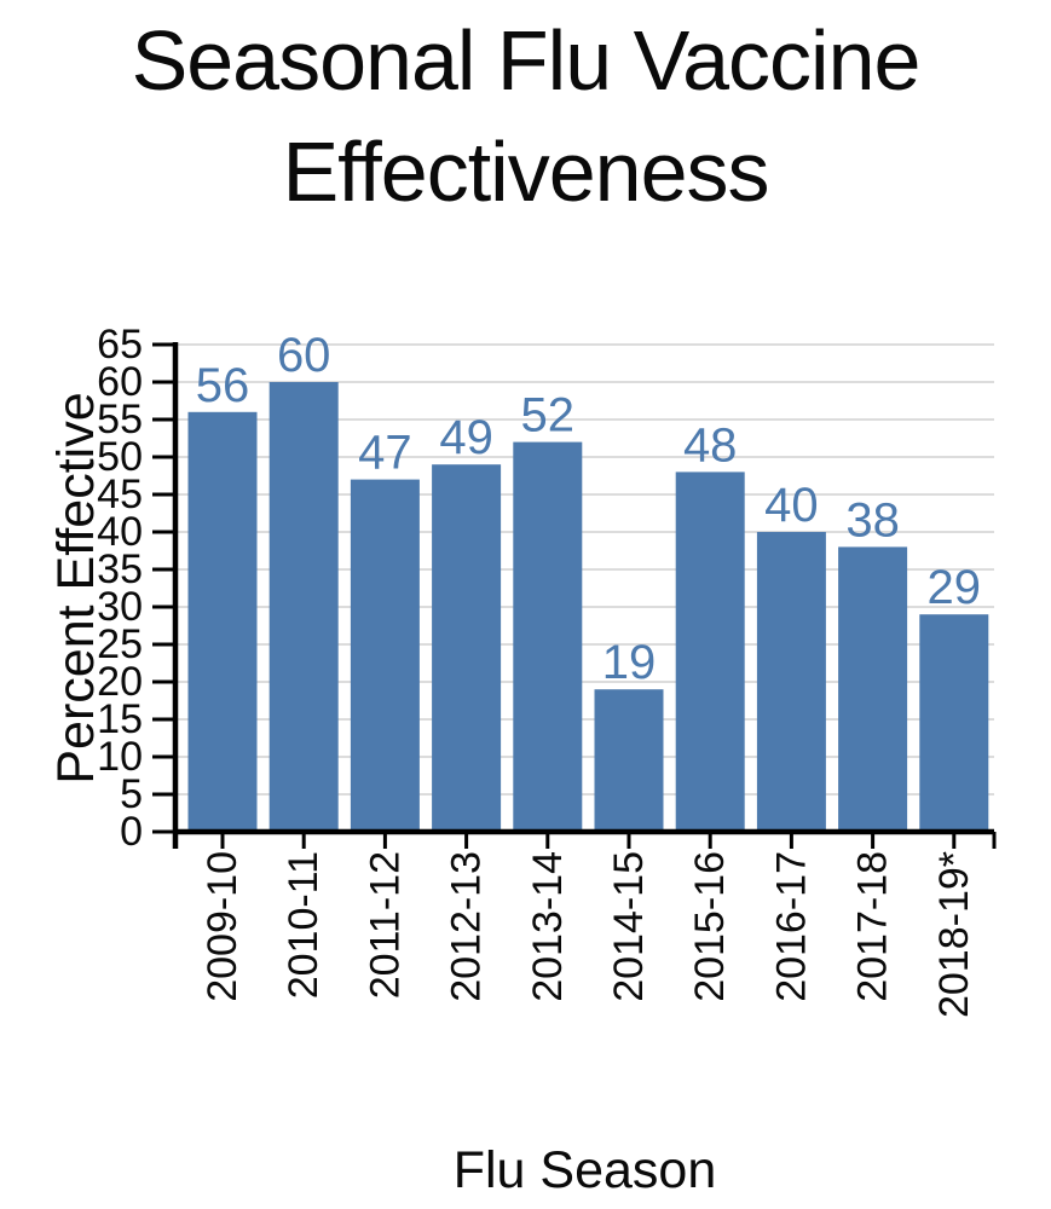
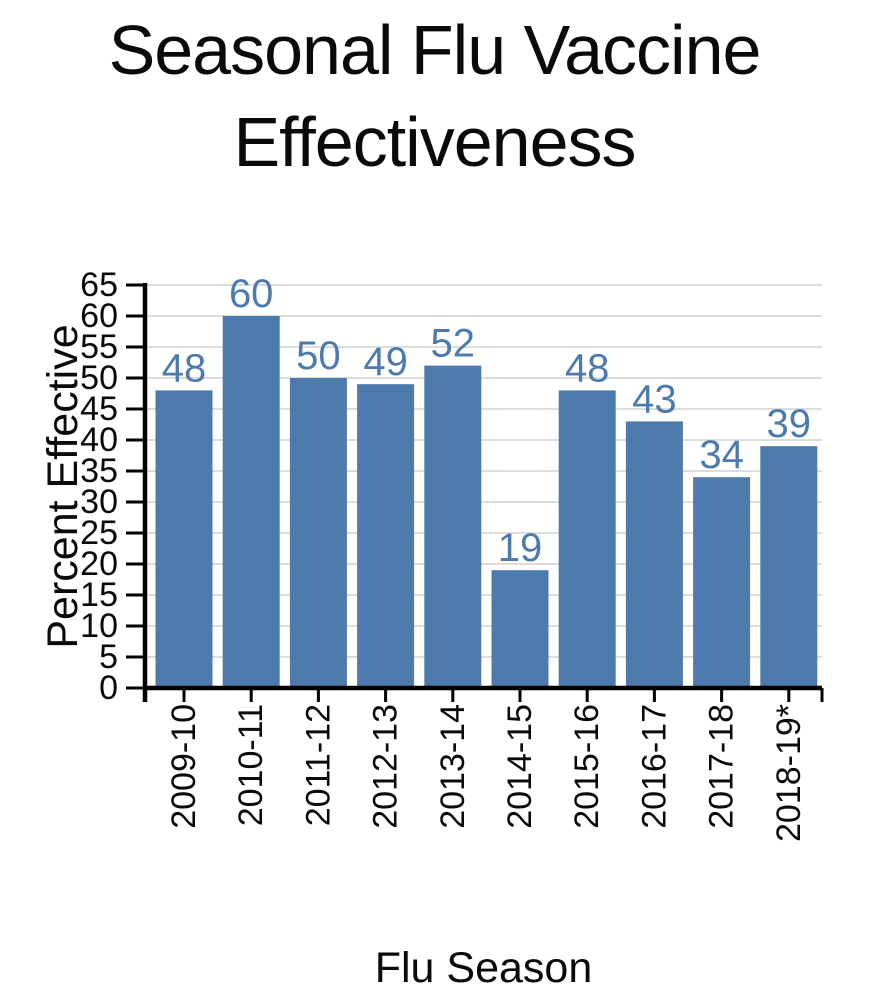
2009-10: 56 -> 48
2011-12: 47 -> 50
2016-17: 40 -> 43
2017-18: 38 -> 34
2018-19*: 29 -> 39
